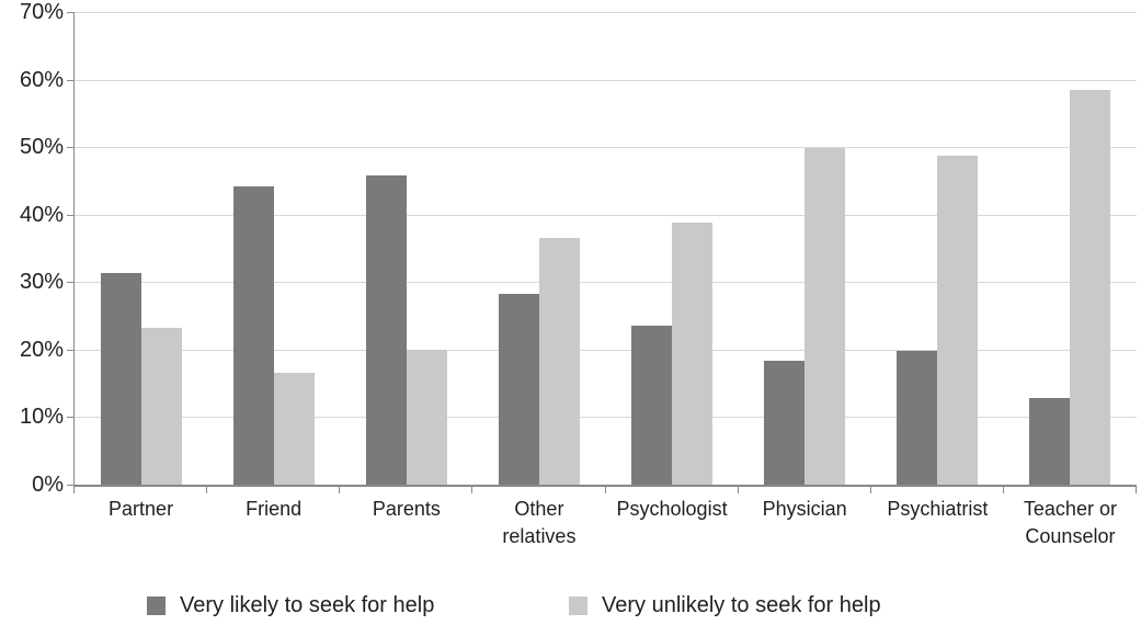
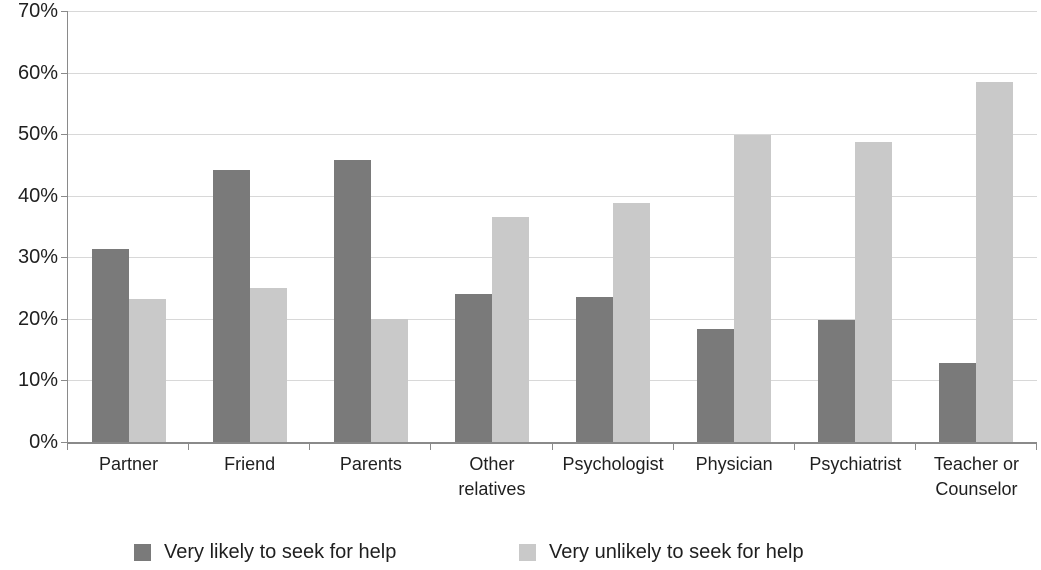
Very unlikely to seek for help/Friend: 17% -> 25%
Very likely to seek for help/Other relatives: 28% -> 24%
